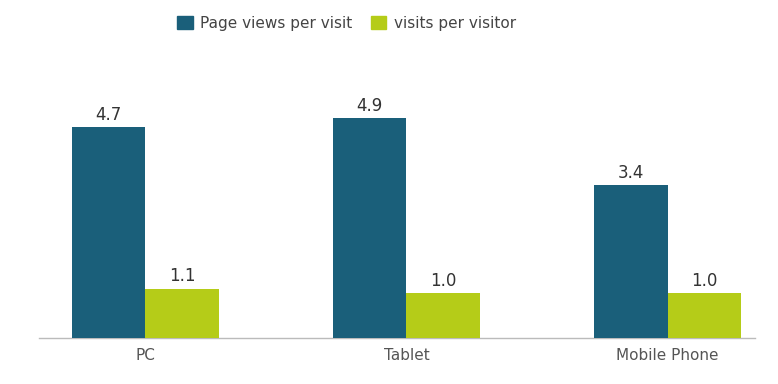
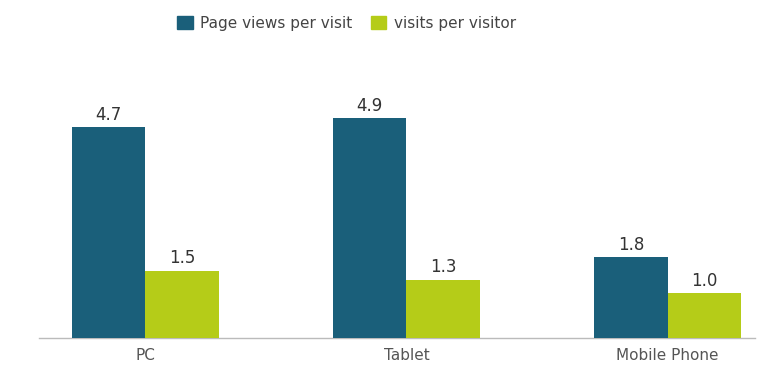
visits per visitor/PC: 1.1 -> 1.5
visits per visitor/Tablet: 1.0 -> 1.3
Page views per visit/Mobile Phone: 3.4 -> 1.8
